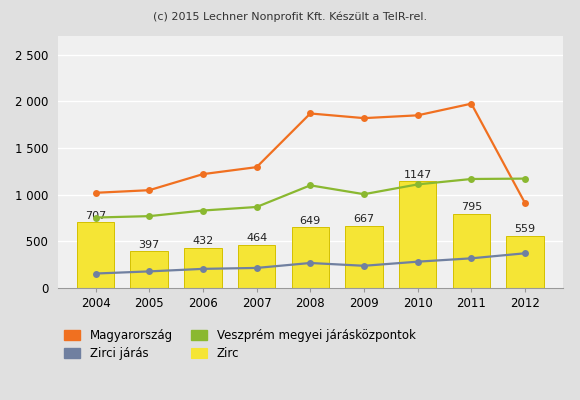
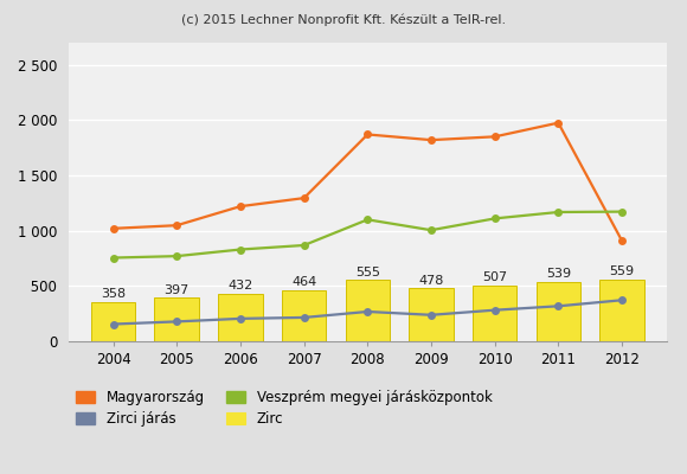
Zirc/2004: 707 -> 358
Zirc/2008: 649 -> 555
Zirc/2009: 667 -> 478
Zirc/2010: 1147 -> 507
Zirc/2011: 795 -> 539
